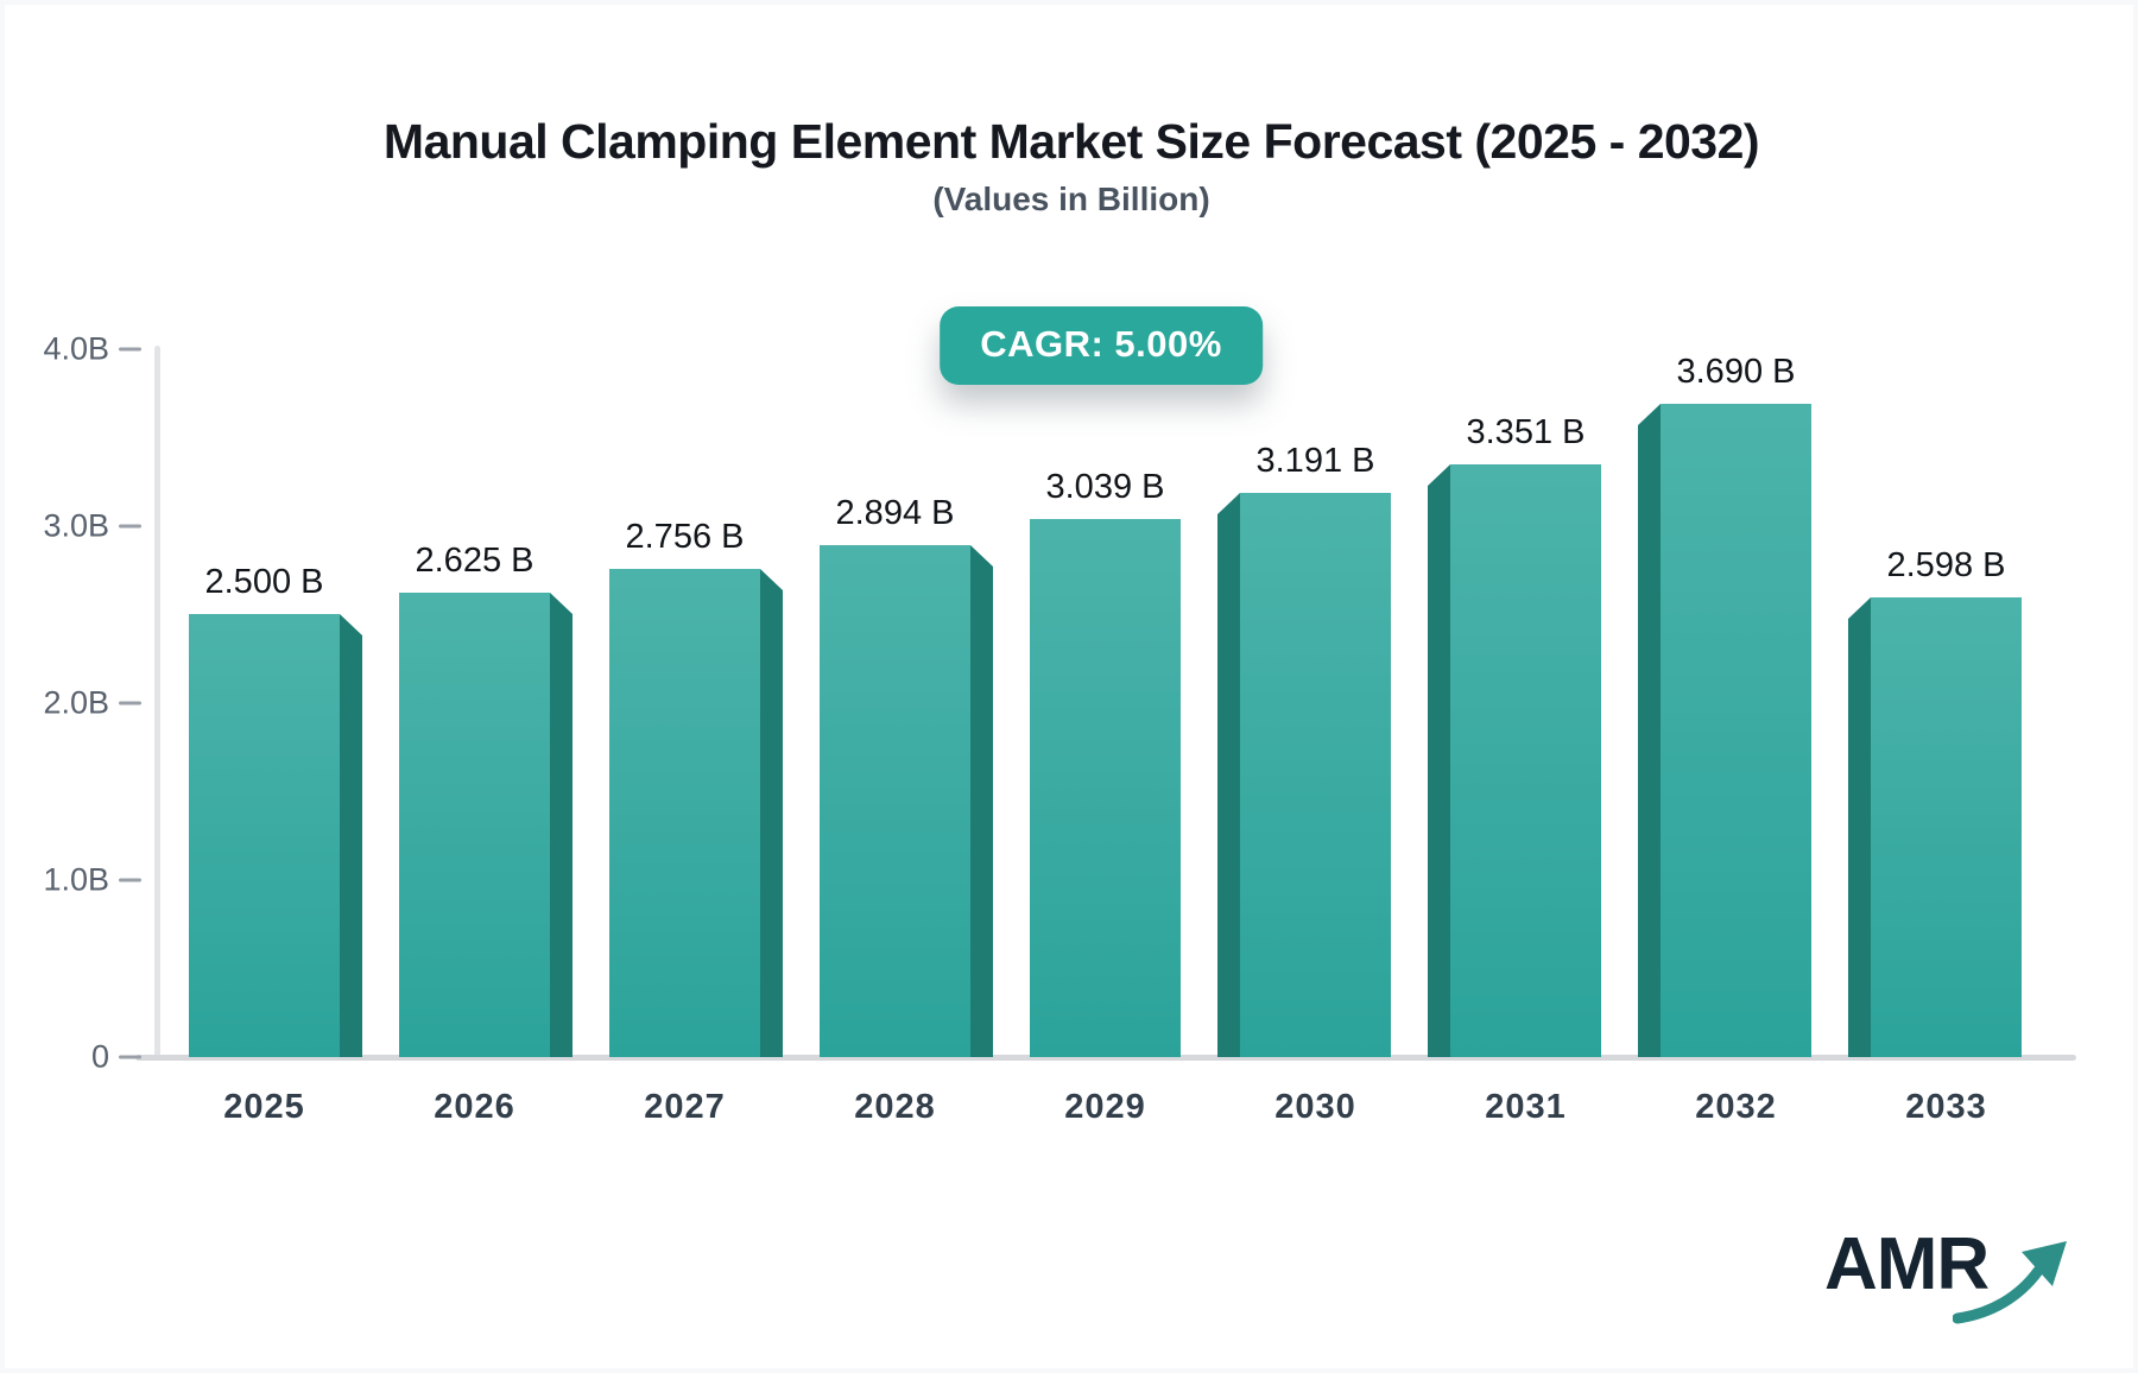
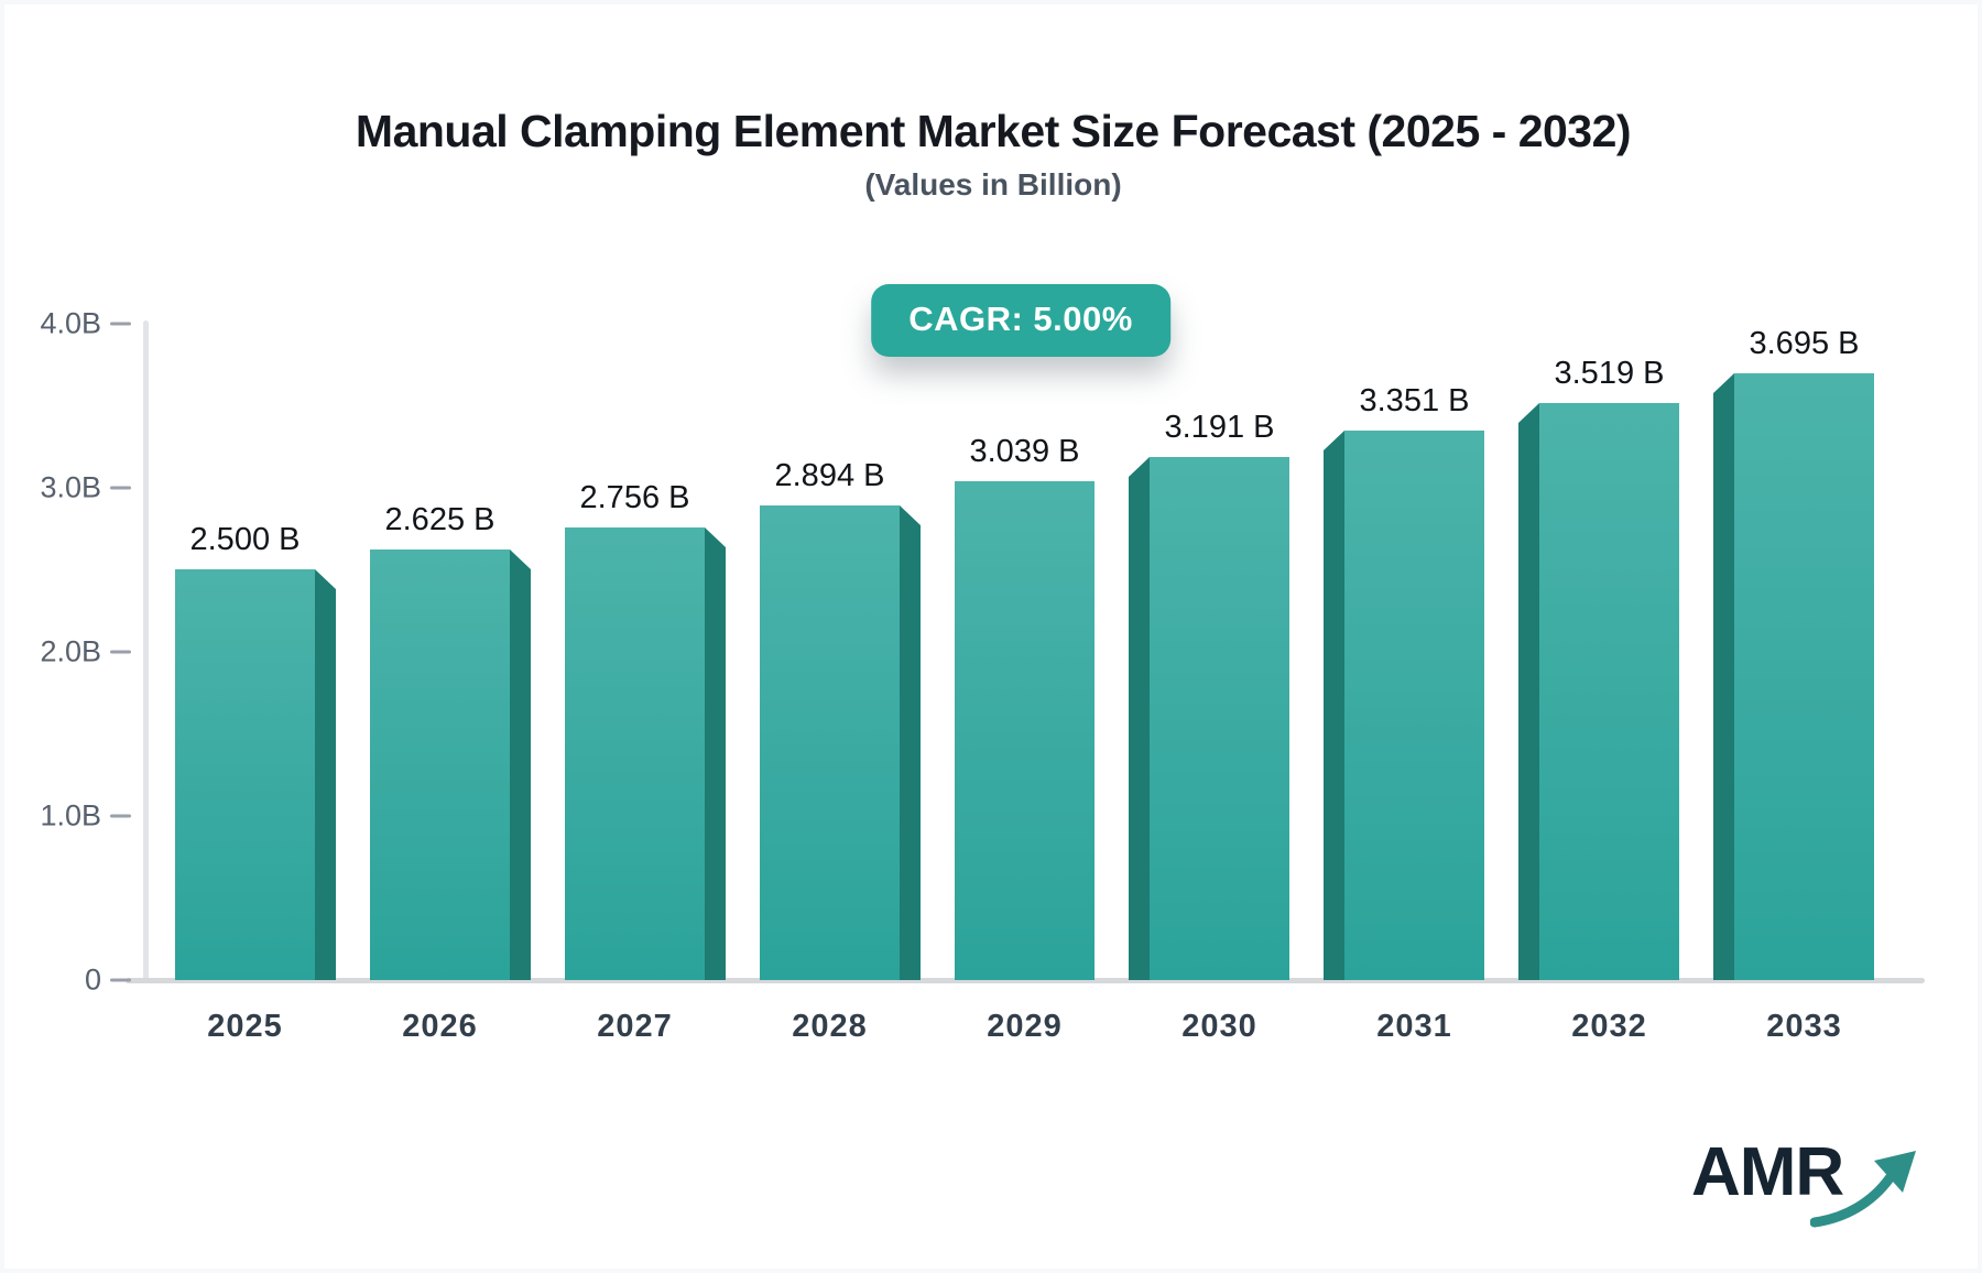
2032: 3.690 -> 3.519
2033: 2.598 -> 3.695
